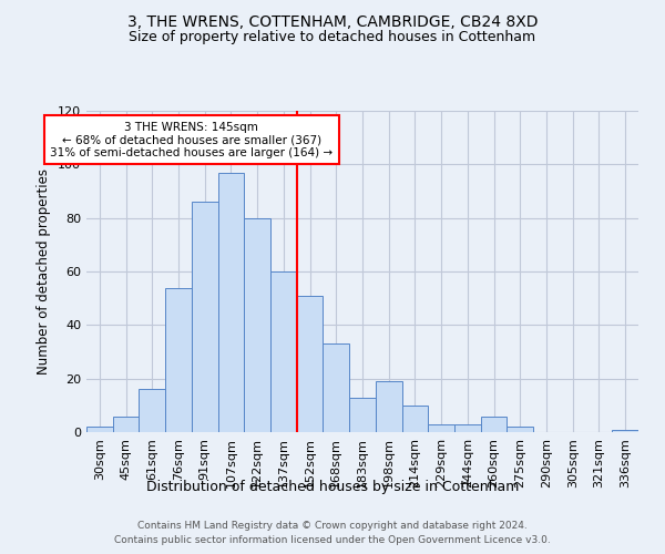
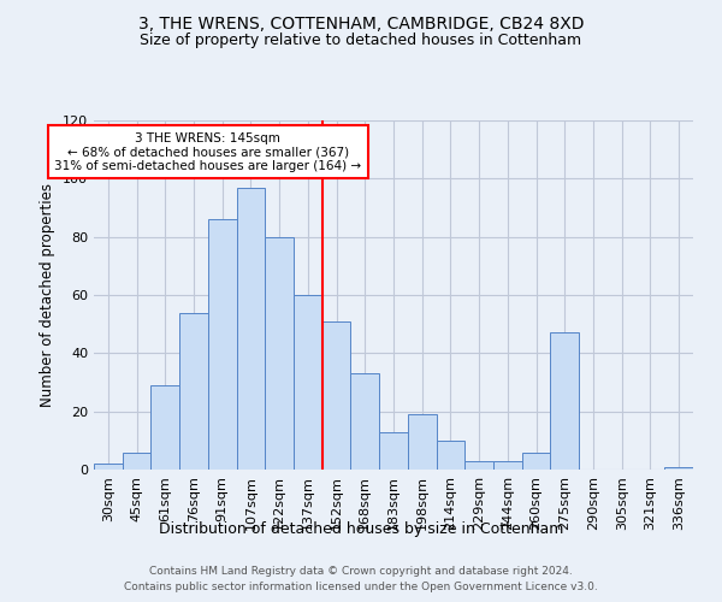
61sqm: 16 -> 29
275sqm: 2 -> 47
